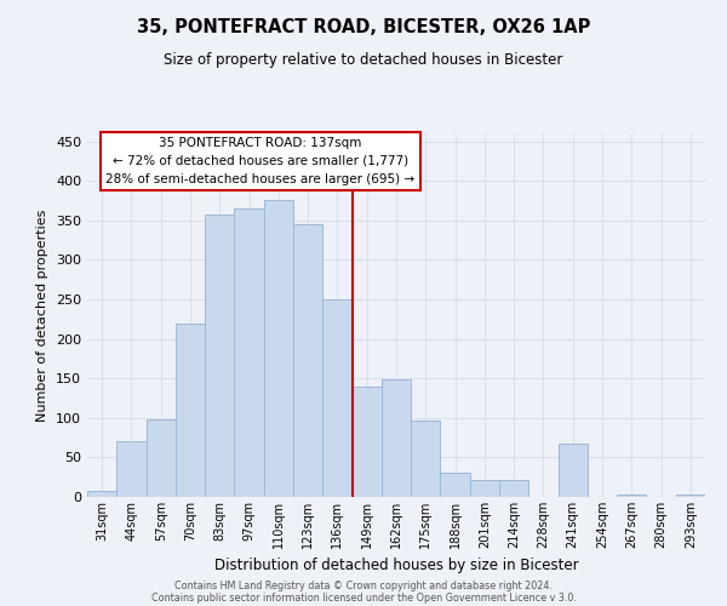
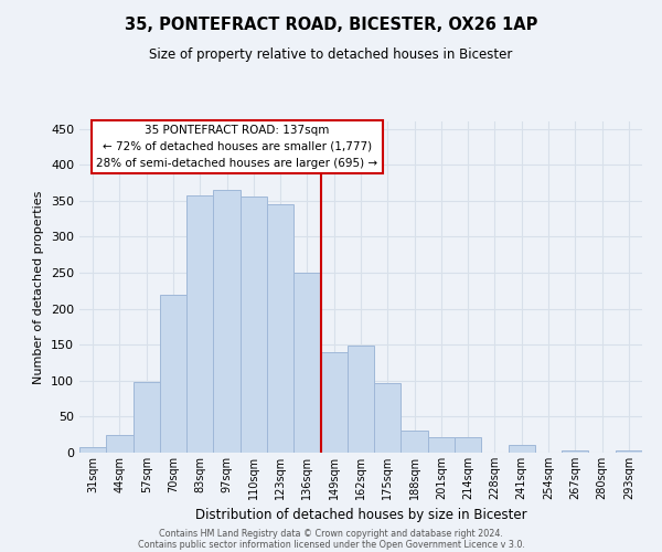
44sqm: 70 -> 25
110sqm: 376 -> 355
241sqm: 68 -> 10
